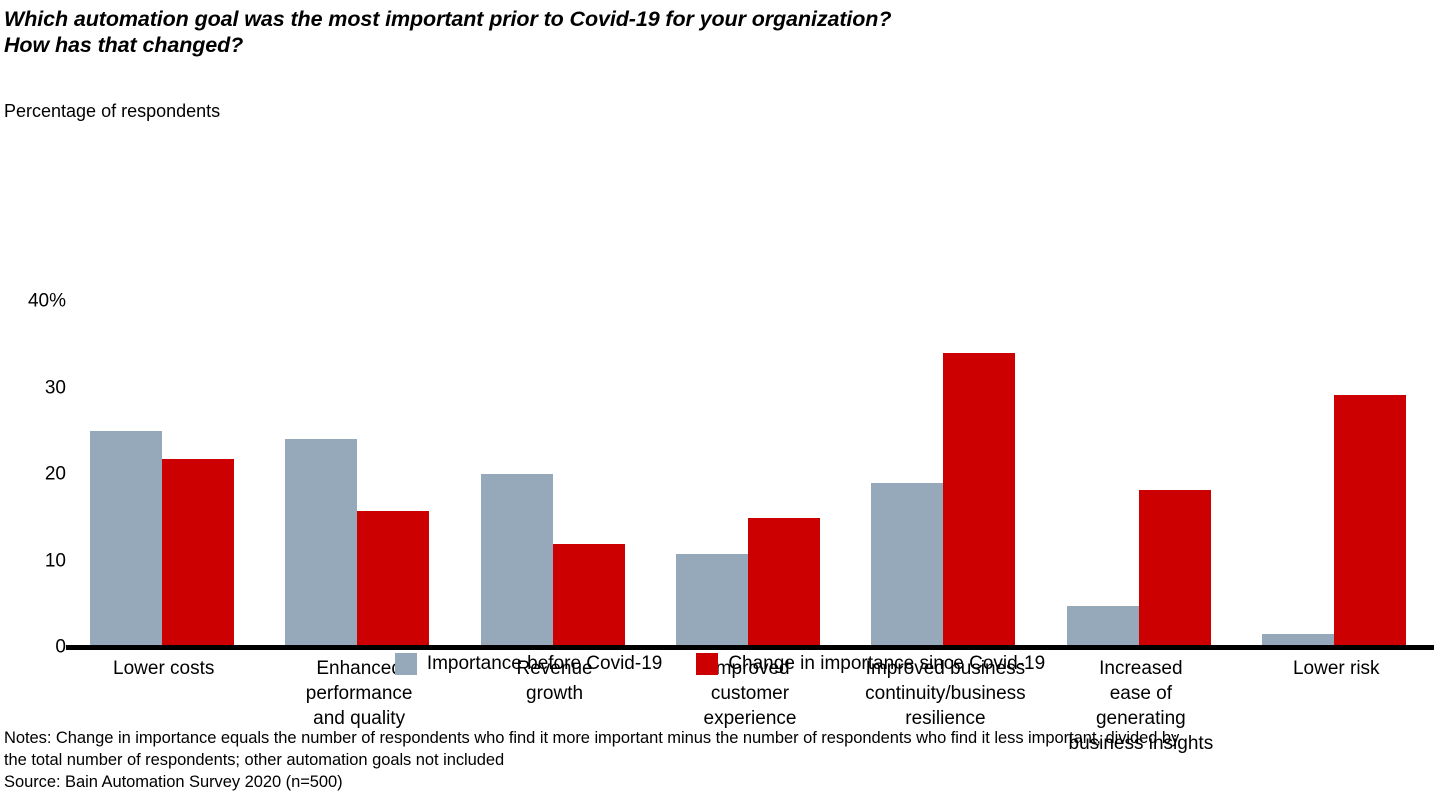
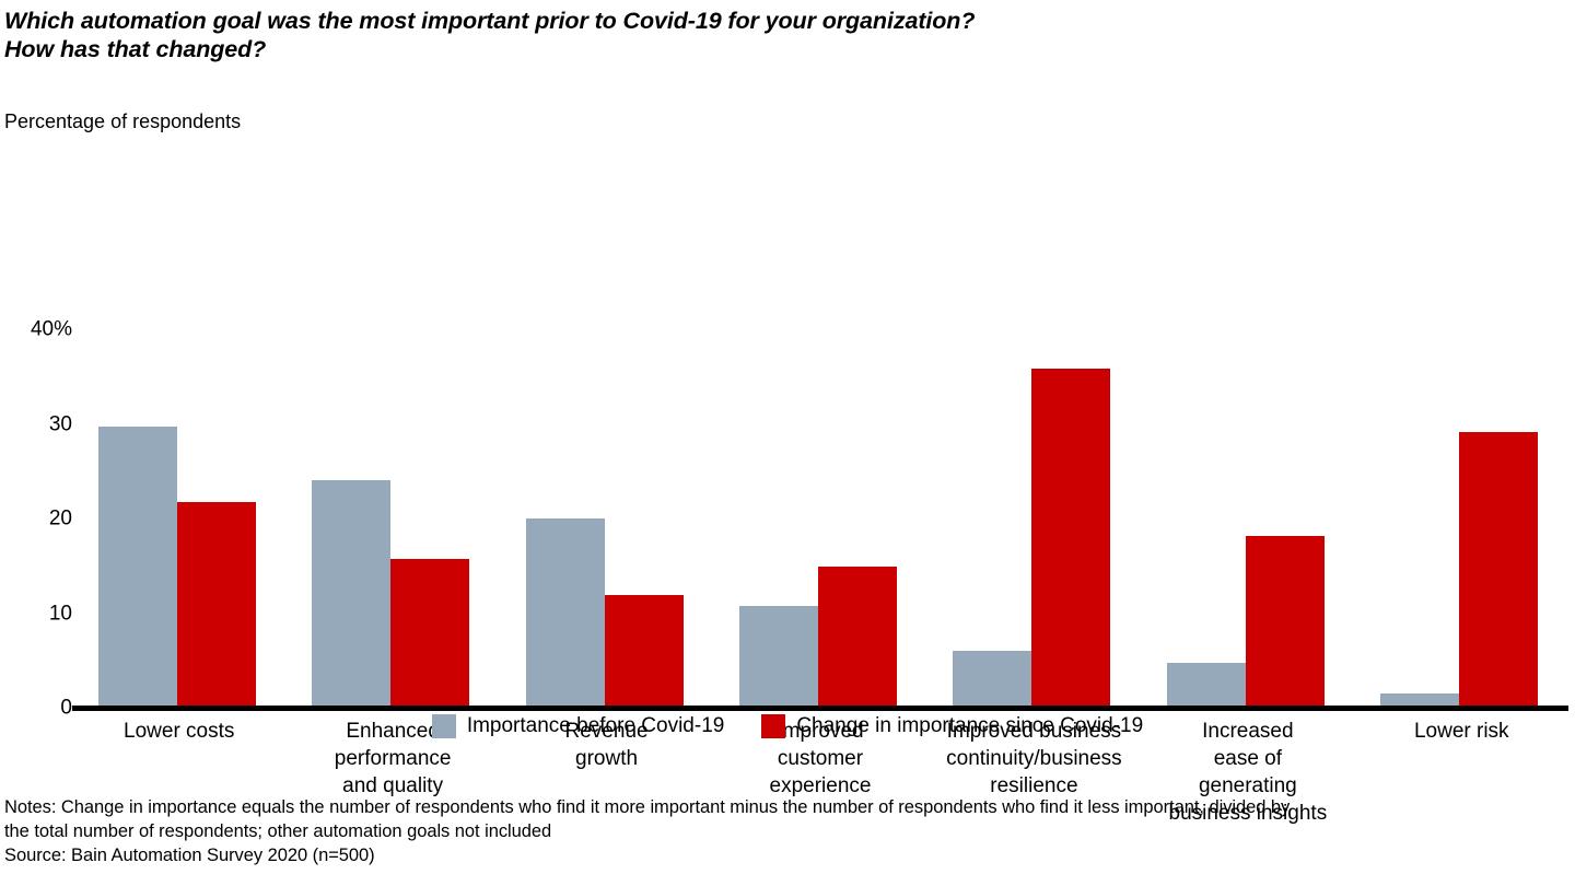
Importance before Covid-19/Lower costs: 25% -> 30%
Importance before Covid-19/Improved business continuity/business resilience: 19% -> 6%
Change in importance since Covid-19/Improved business continuity/business resilience: 34% -> 36%
